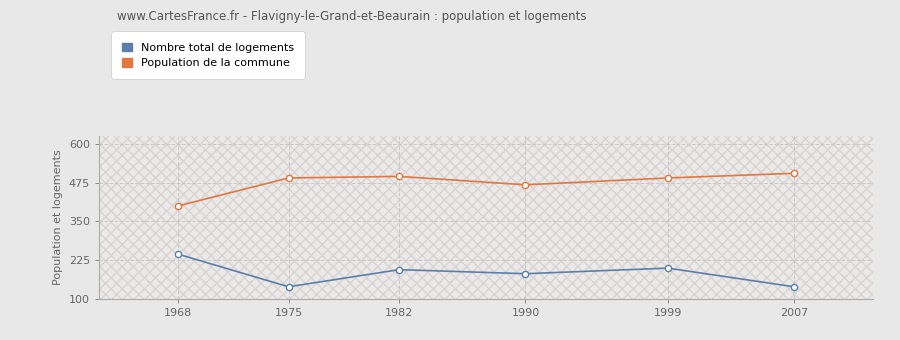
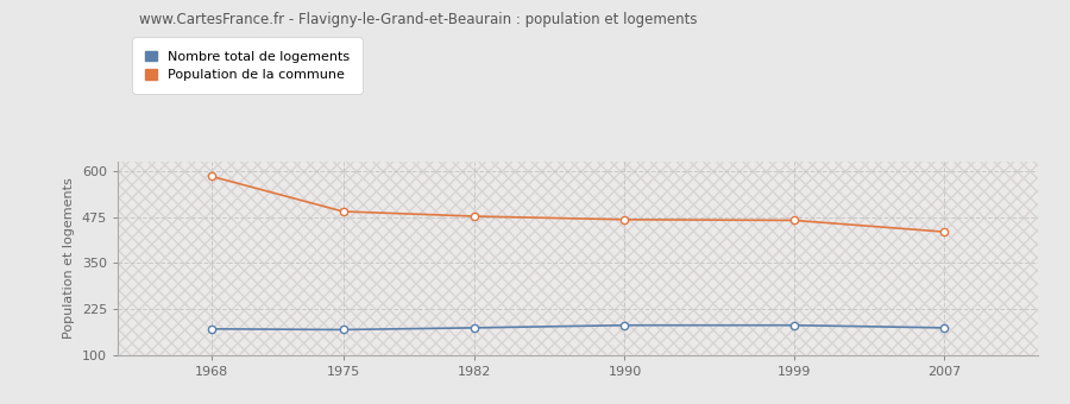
Nombre total de logements/1968: 245 -> 172
Population de la commune/1968: 400 -> 585
Nombre total de logements/1975: 140 -> 170
Nombre total de logements/1982: 195 -> 175
Population de la commune/1982: 495 -> 477
Nombre total de logements/1999: 200 -> 182
Population de la commune/1999: 490 -> 466
Nombre total de logements/2007: 140 -> 175
Population de la commune/2007: 505 -> 435
